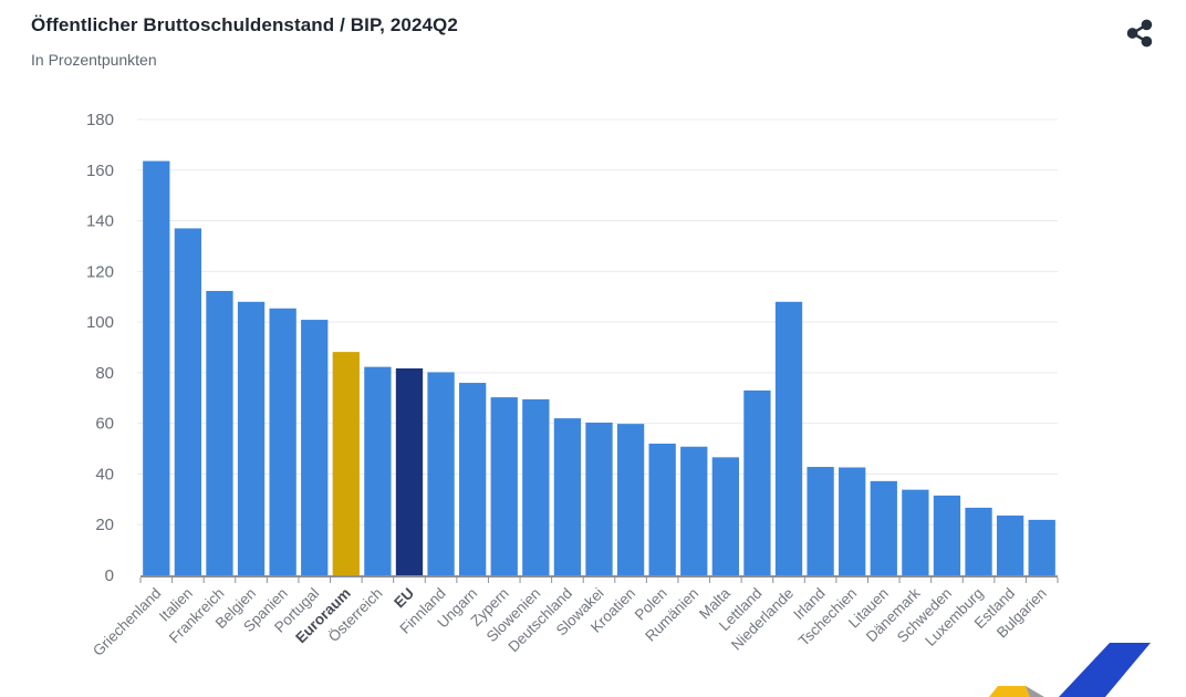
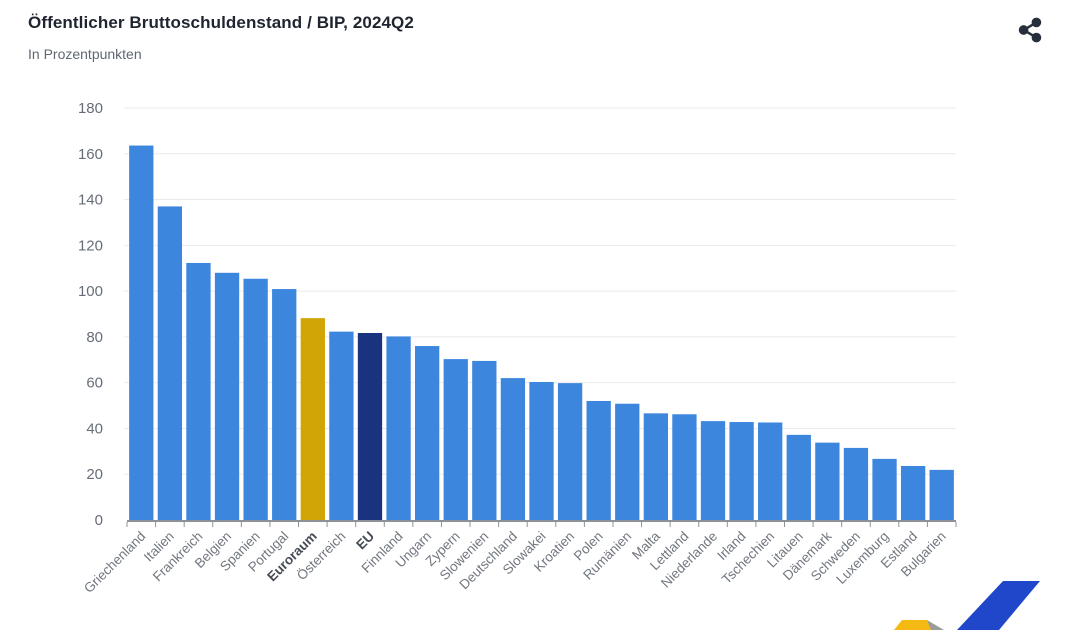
Lettland: 73 -> 46
Niederlande: 108 -> 43
